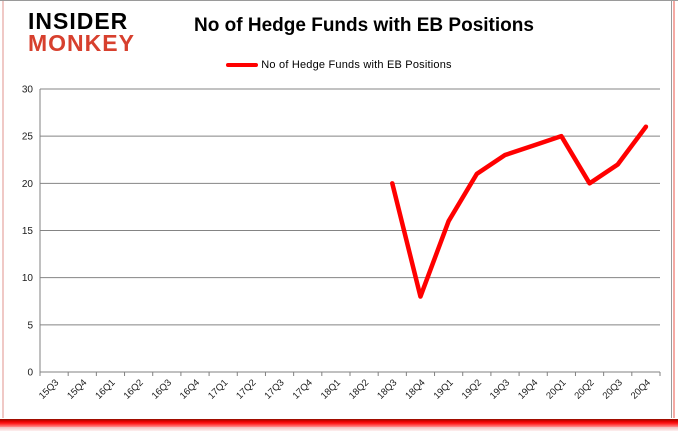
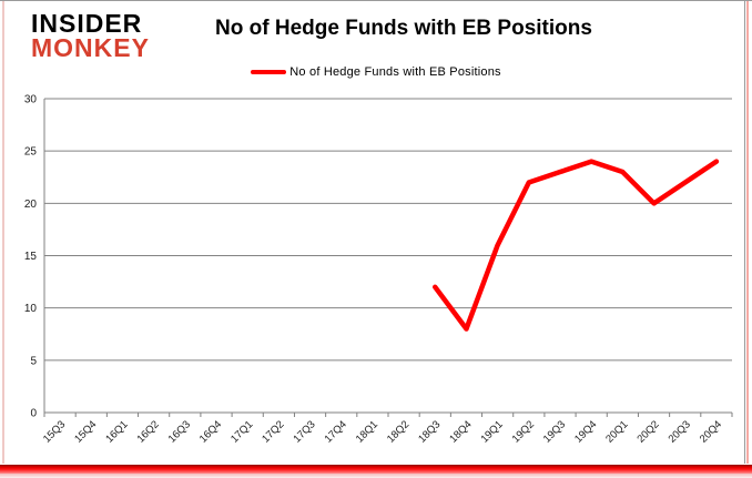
18Q3: 20 -> 12
19Q2: 21 -> 22
20Q1: 25 -> 23
20Q4: 26 -> 24
